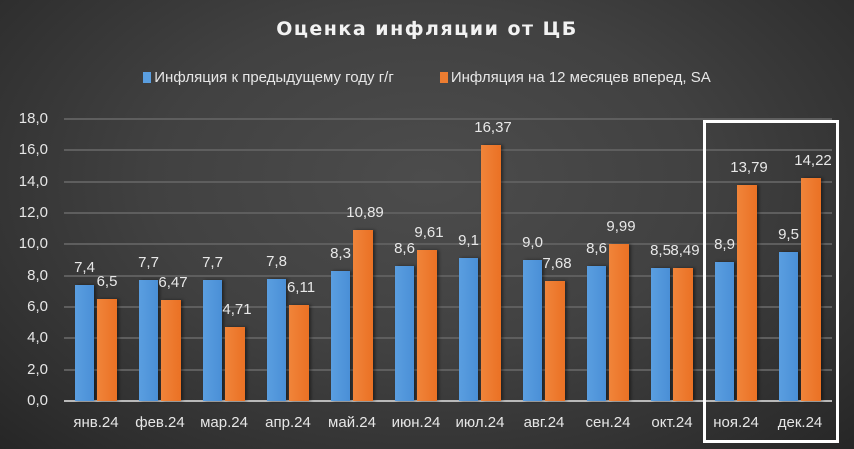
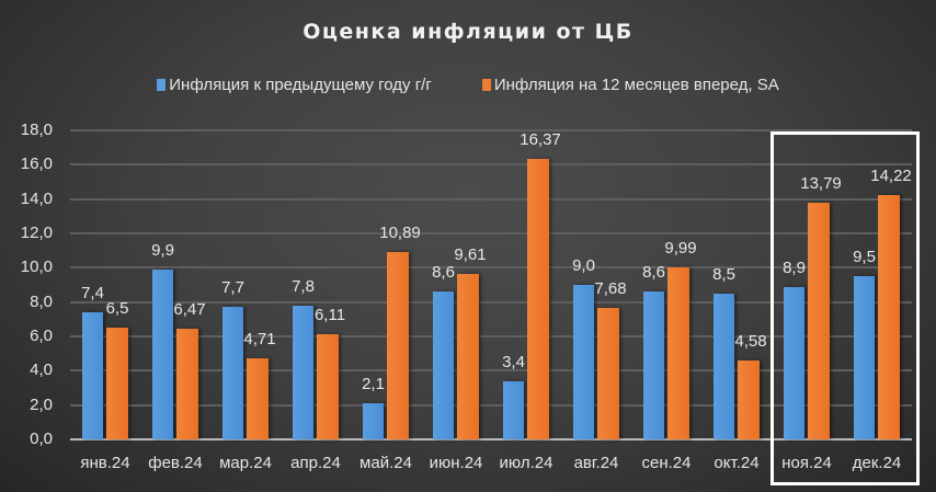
Инфляция к предыдущему году г/г/фев.24: 7,7 -> 9,9
Инфляция к предыдущему году г/г/май.24: 8,3 -> 2,1
Инфляция к предыдущему году г/г/июл.24: 9,1 -> 3,4
Инфляция на 12 месяцев вперед, SA/окт.24: 8,49 -> 4,58
